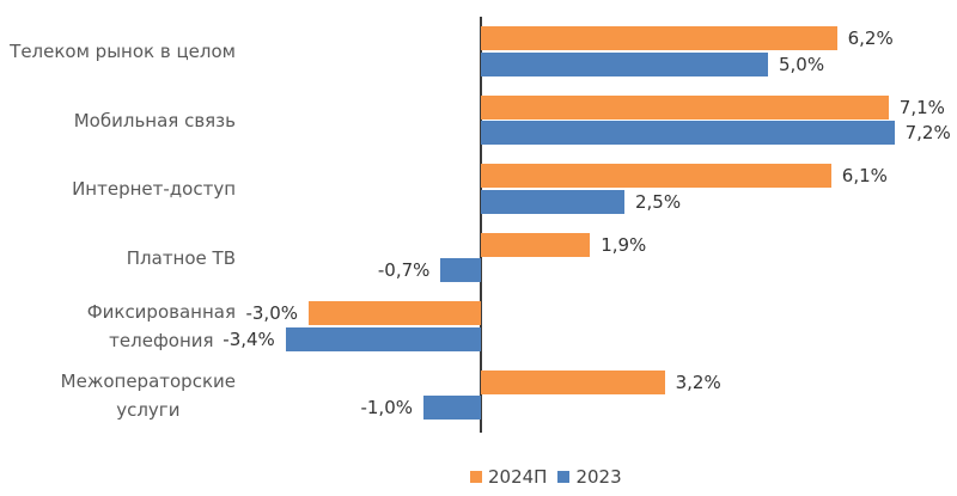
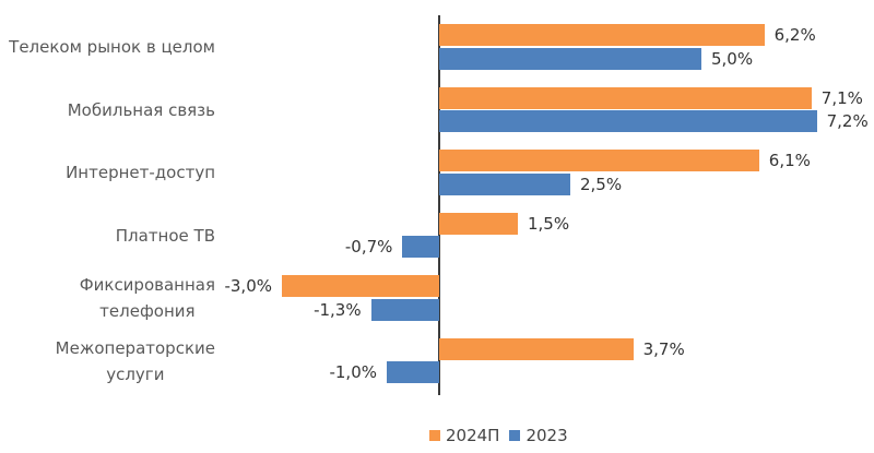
2024П/Платное ТВ: 1,9% -> 1,5%
2023/Фиксированная телефония: -3,4% -> -1,3%
2024П/Межоператорские услуги: 3,2% -> 3,7%
